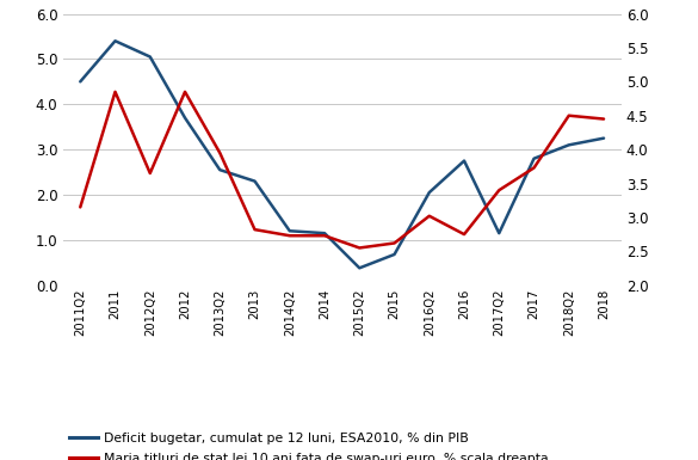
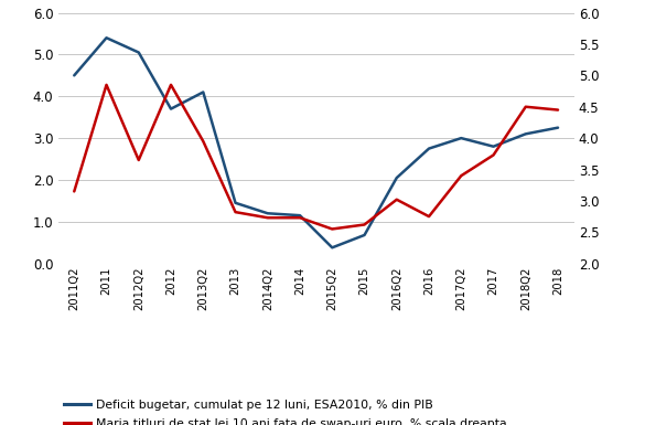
Deficit bugetar, cumulat pe 12 luni, ESA2010, % din PIB/2013Q2: 2.55 -> 4.10
Deficit bugetar, cumulat pe 12 luni, ESA2010, % din PIB/2013: 2.30 -> 1.45
Deficit bugetar, cumulat pe 12 luni, ESA2010, % din PIB/2017Q2: 1.15 -> 3.00
